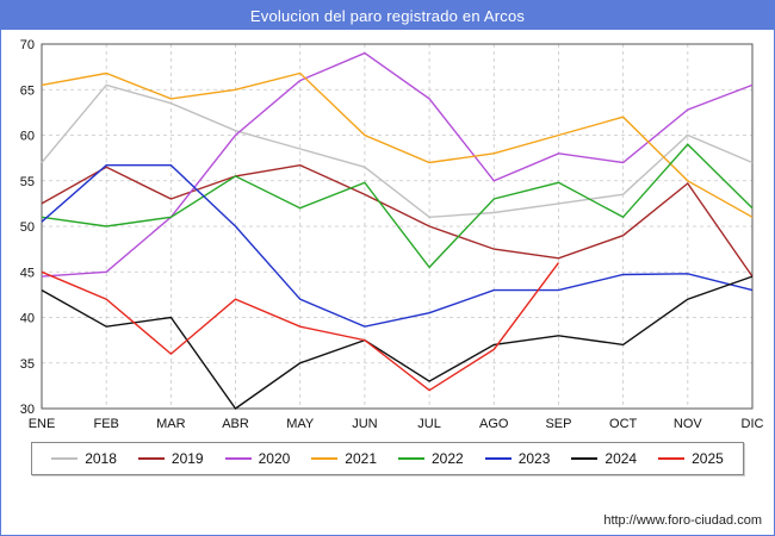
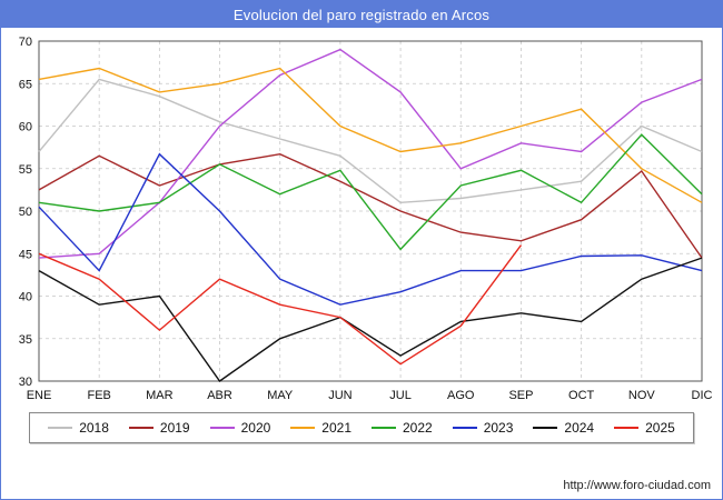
2023/FEB: 57 -> 43
